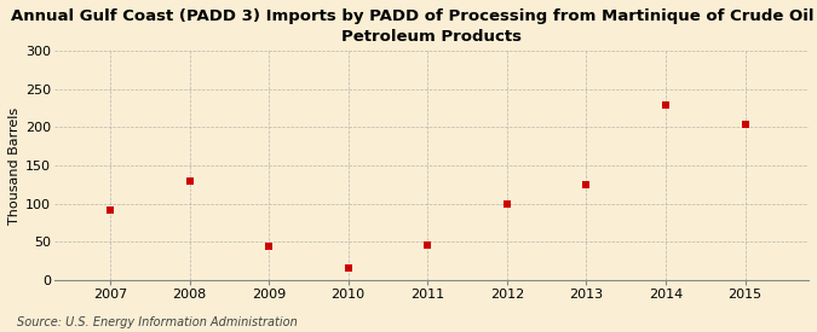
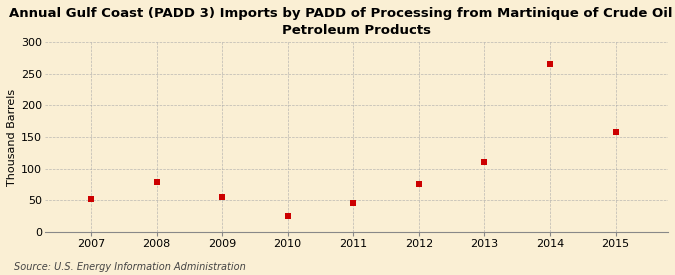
2007: 92 -> 52
2008: 130 -> 79
2009: 44 -> 55
2010: 16 -> 25
2012: 100 -> 75
2013: 124 -> 110
2014: 230 -> 265
2015: 204 -> 158
